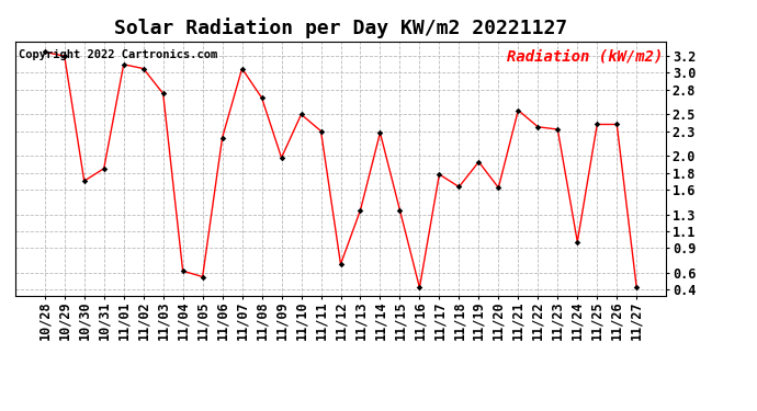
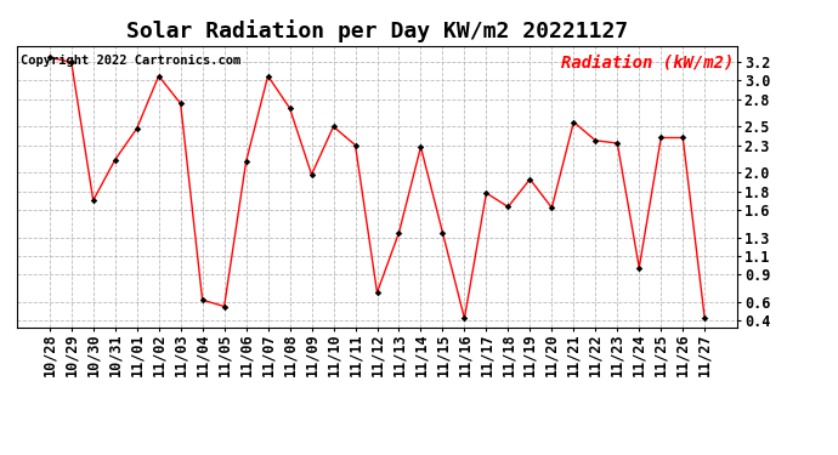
10/31: 1.85 -> 2.14
11/01: 3.10 -> 2.48
11/06: 2.22 -> 2.12
